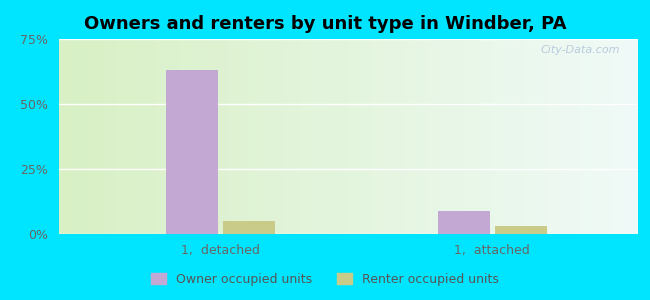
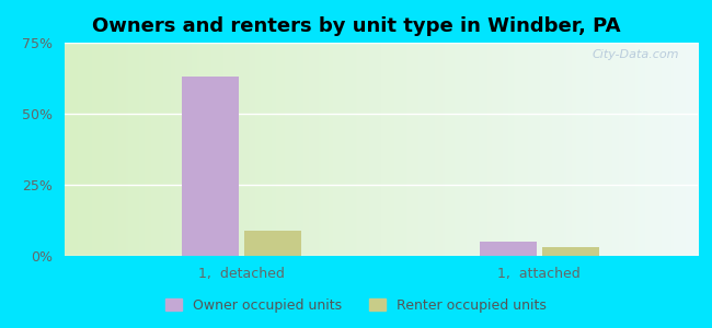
Renter occupied units/1, detached: 5% -> 9%
Owner occupied units/1, attached: 9% -> 5%
